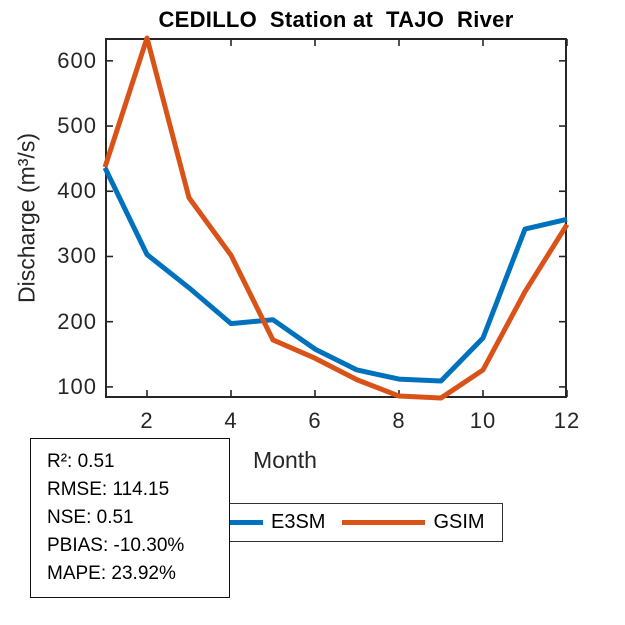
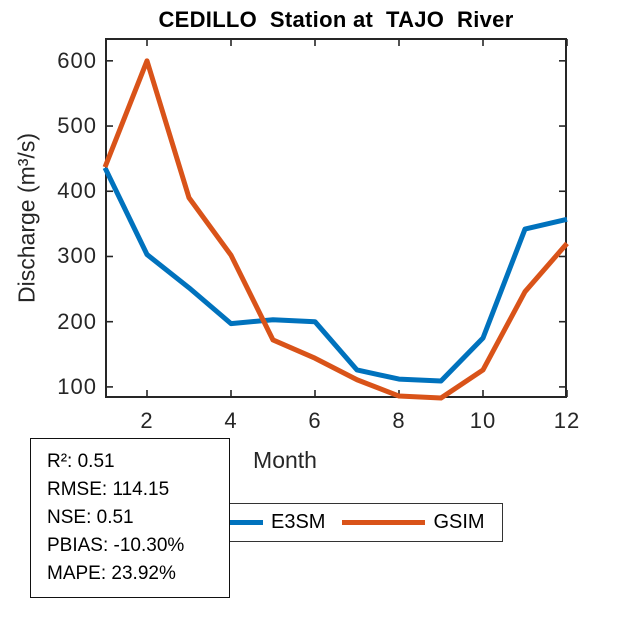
GSIM/2: 640 -> 600
E3SM/6: 160 -> 200
GSIM/12: 350 -> 320
